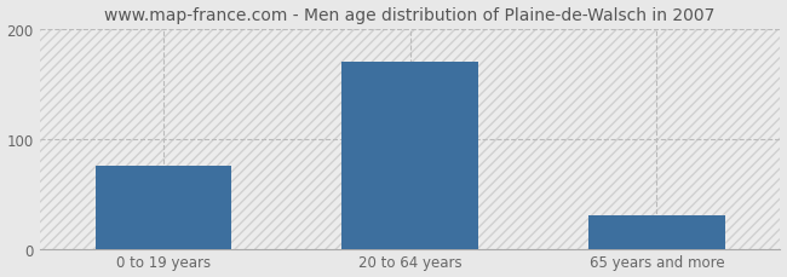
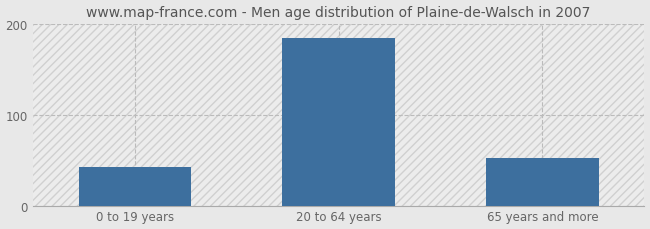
0 to 19 years: 75 -> 42
20 to 64 years: 170 -> 184
65 years and more: 30 -> 52
